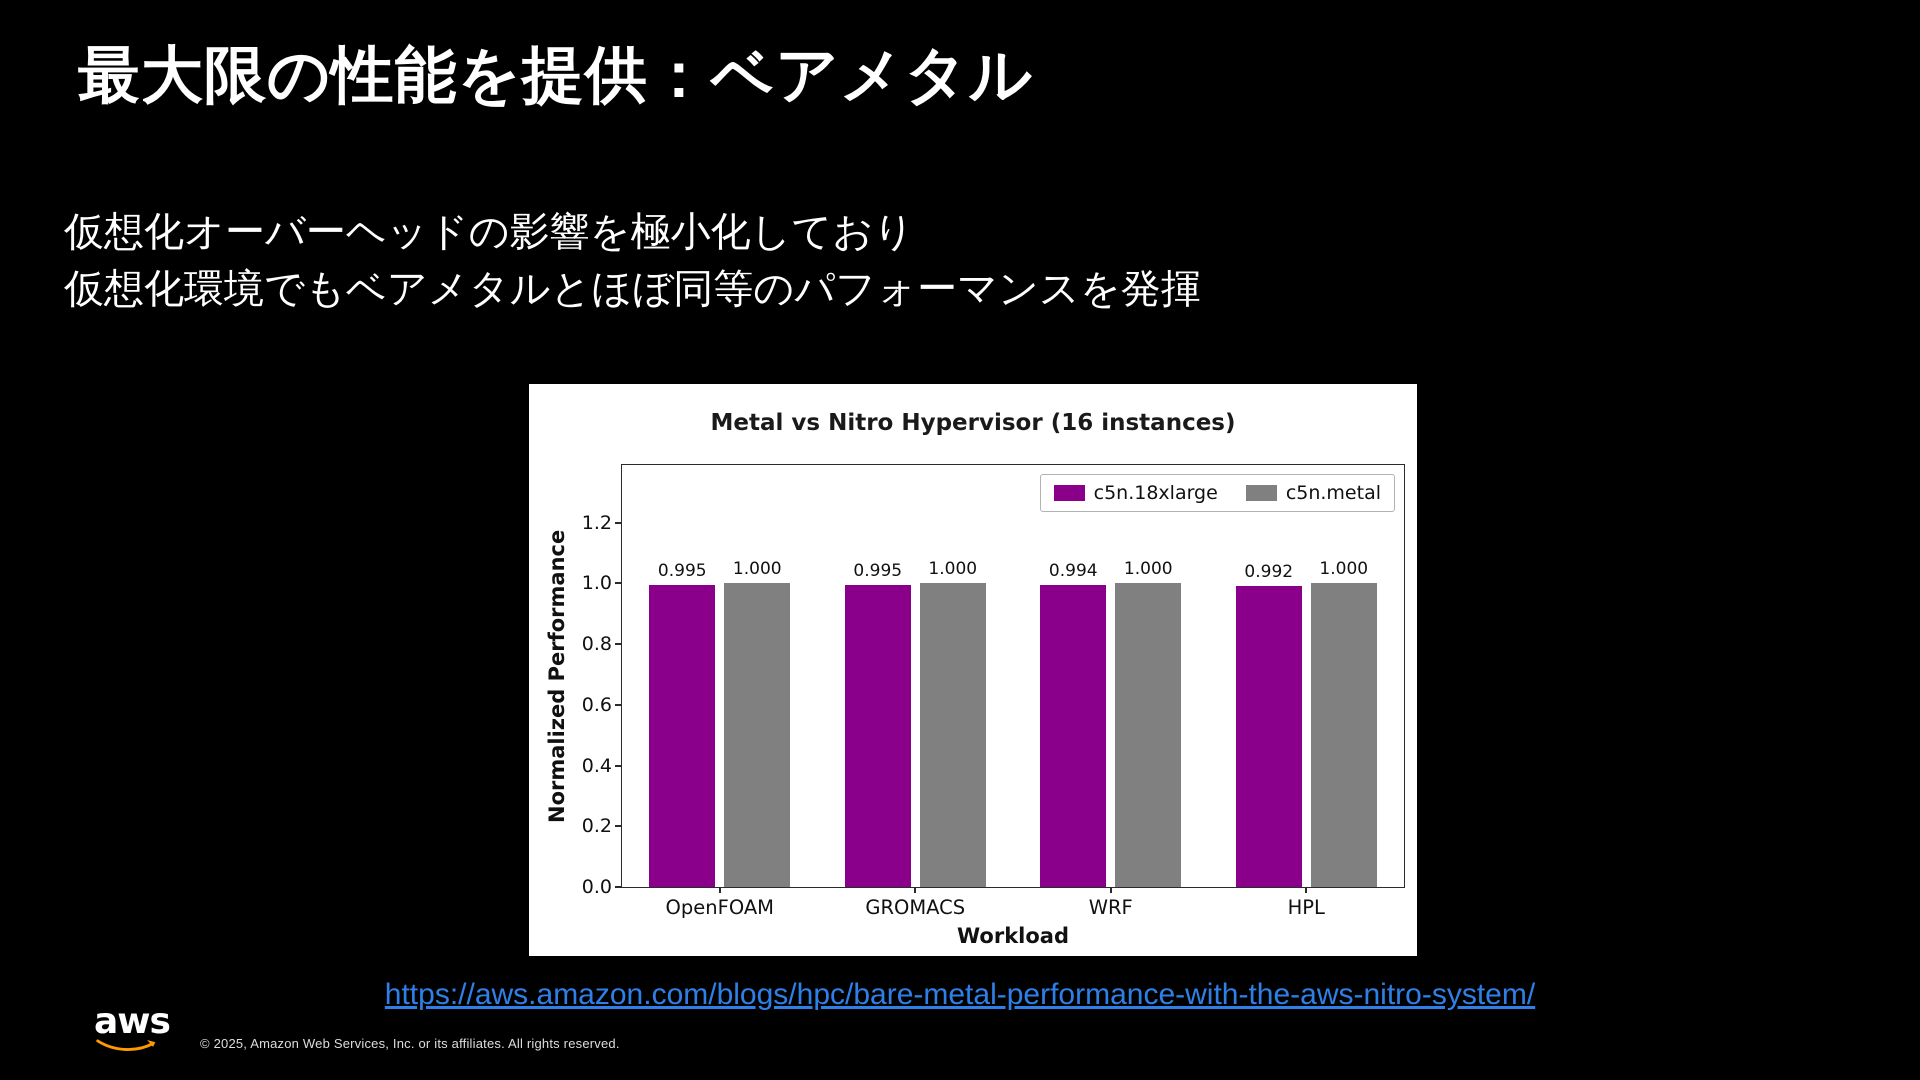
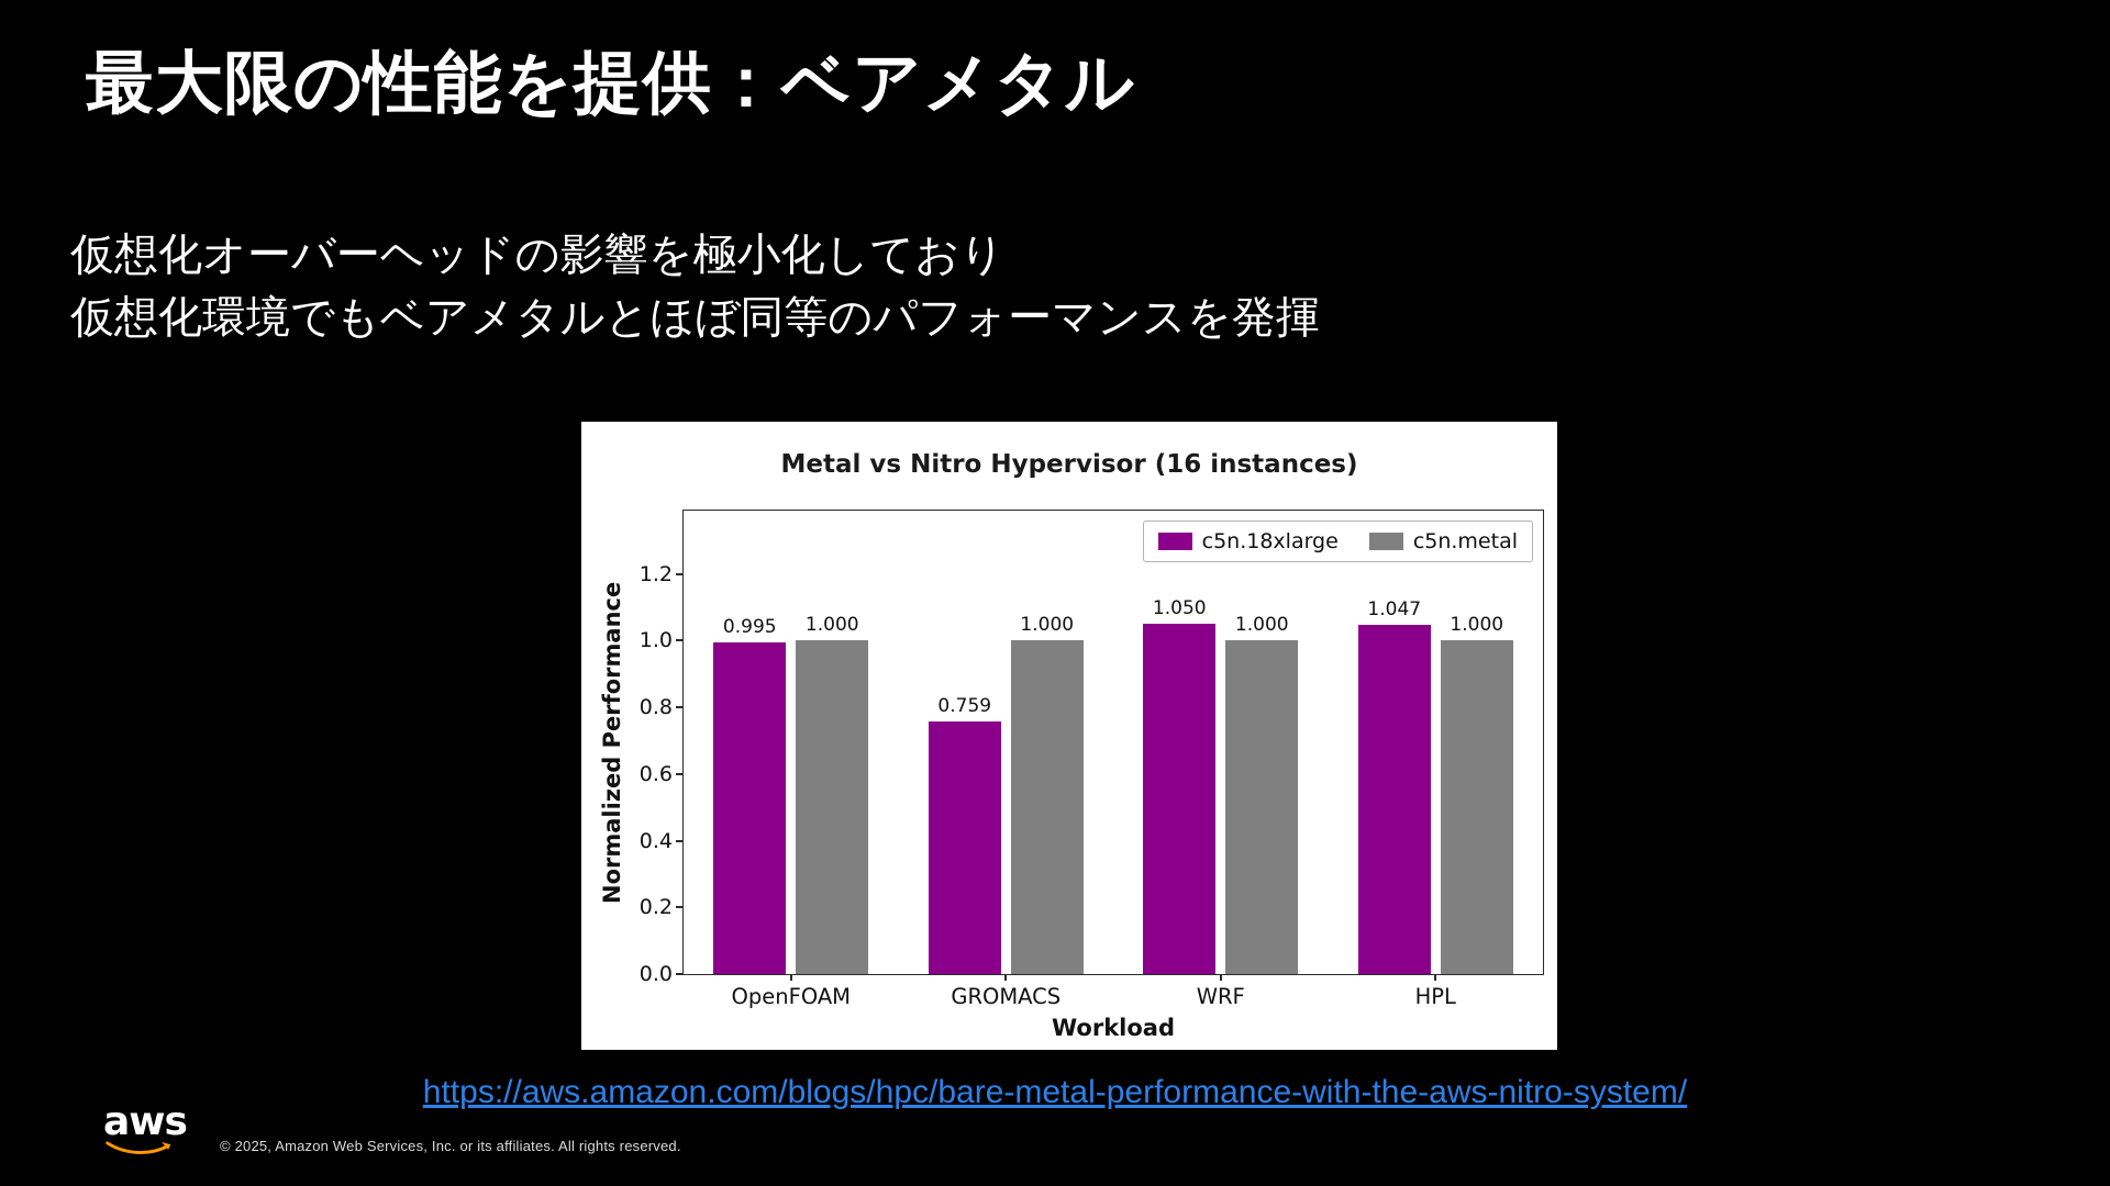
c5n.18xlarge/GROMACS: 0.995 -> 0.759
c5n.18xlarge/WRF: 0.994 -> 1.050
c5n.18xlarge/HPL: 0.992 -> 1.047
